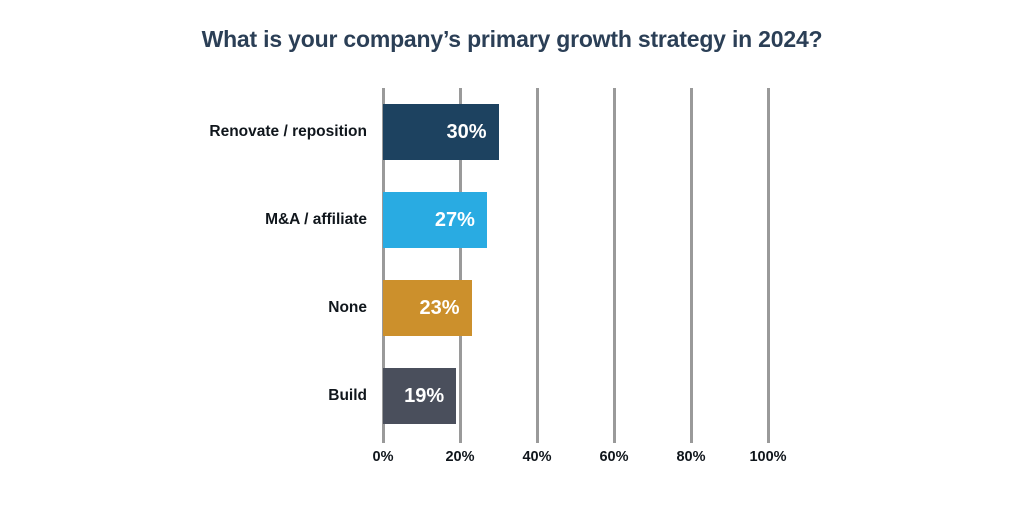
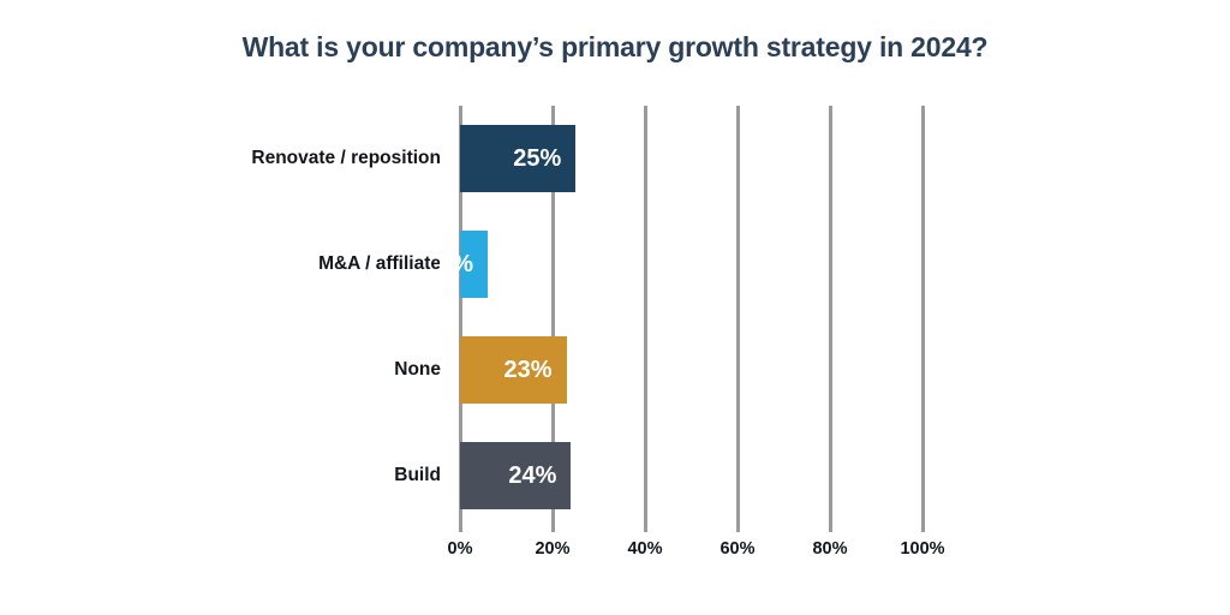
Renovate / reposition: 30% -> 25%
M&A / affiliate: 27% -> 6%
Build: 19% -> 24%
